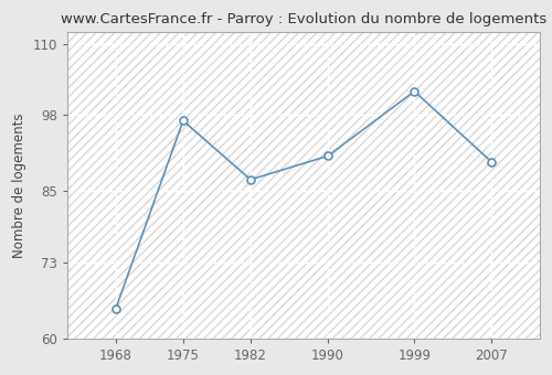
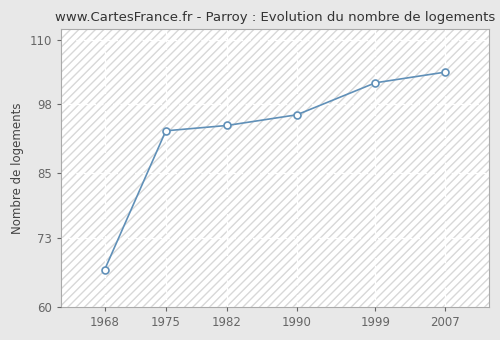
1968: 65 -> 67
1975: 97 -> 93
1982: 87 -> 94
1990: 91 -> 96
2007: 90 -> 104
